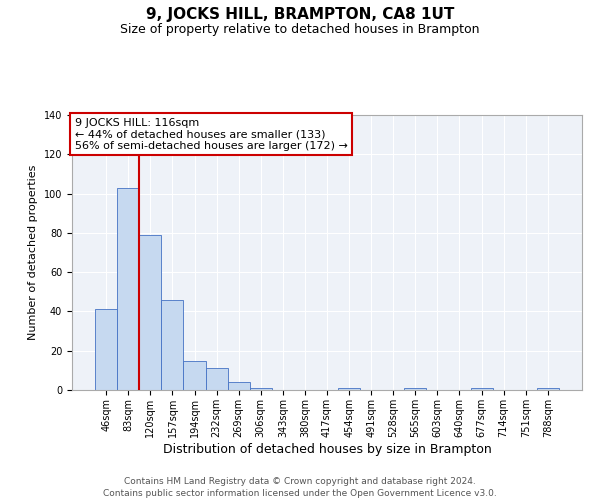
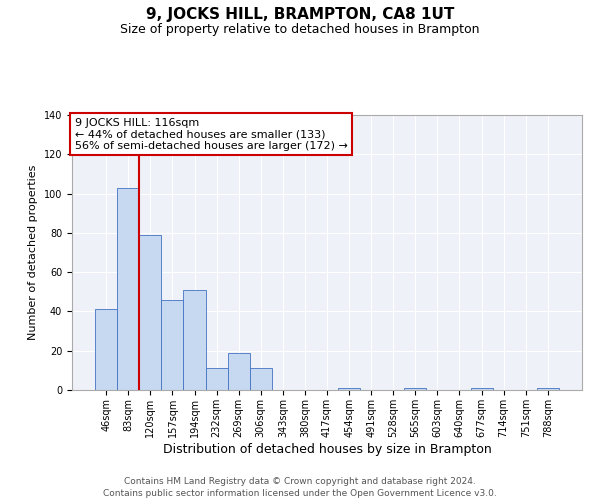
194sqm: 15 -> 51
269sqm: 4 -> 19
306sqm: 1 -> 11
